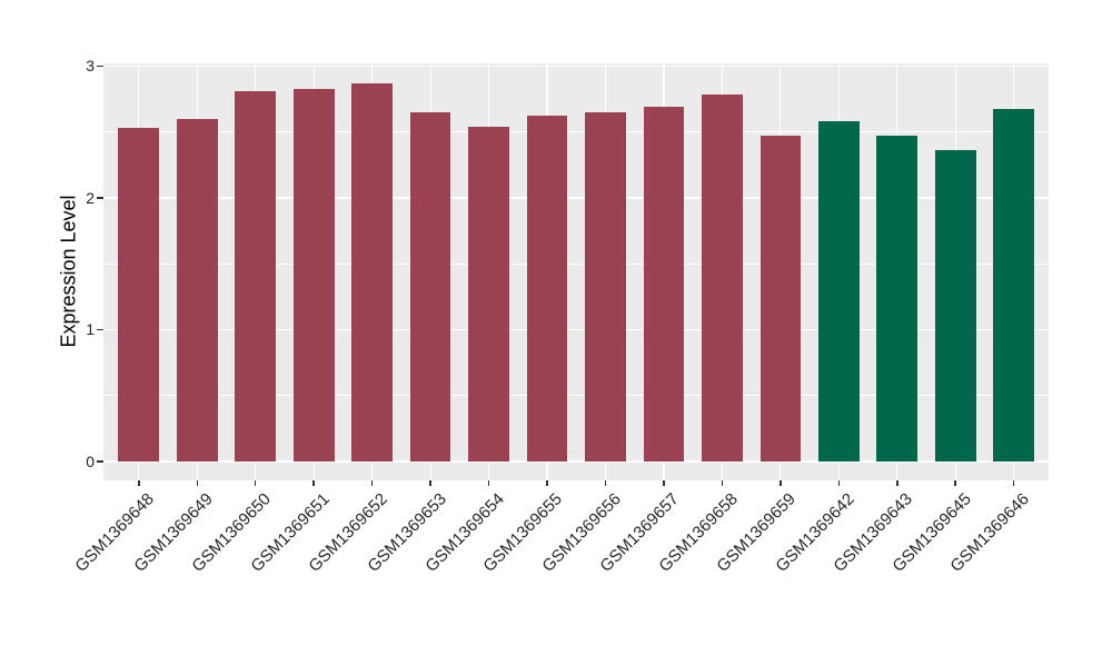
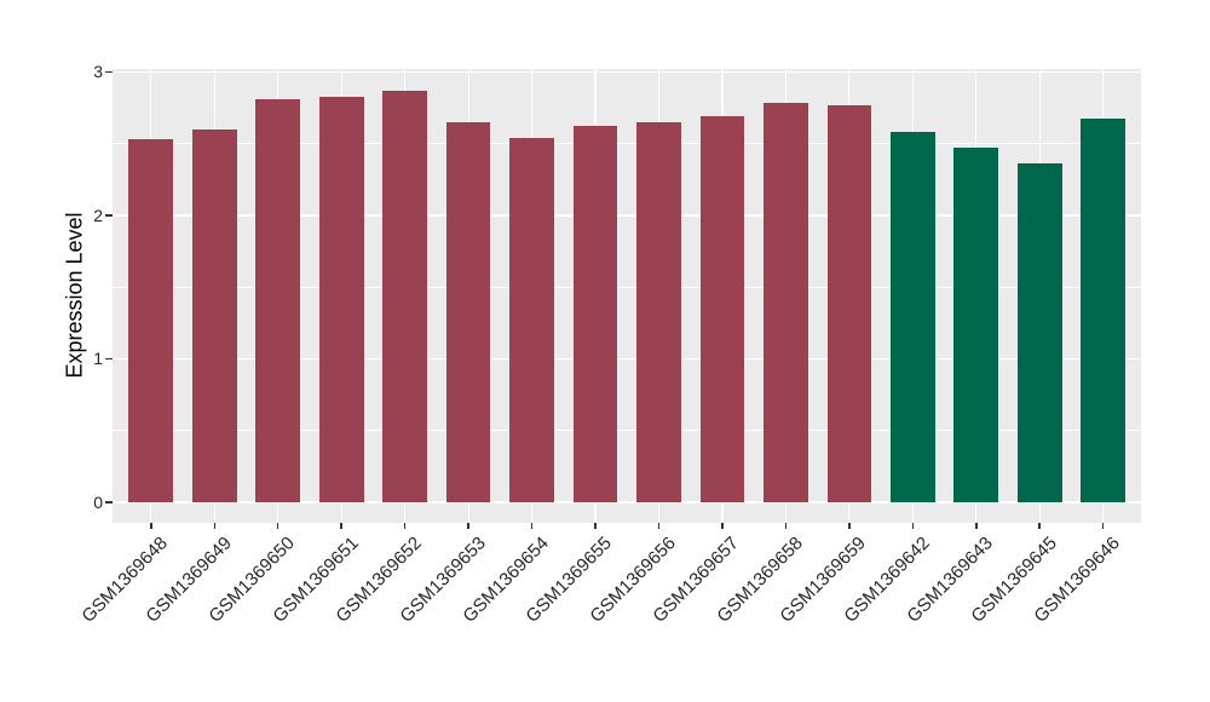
GSM1369659: 2.47 -> 2.77
